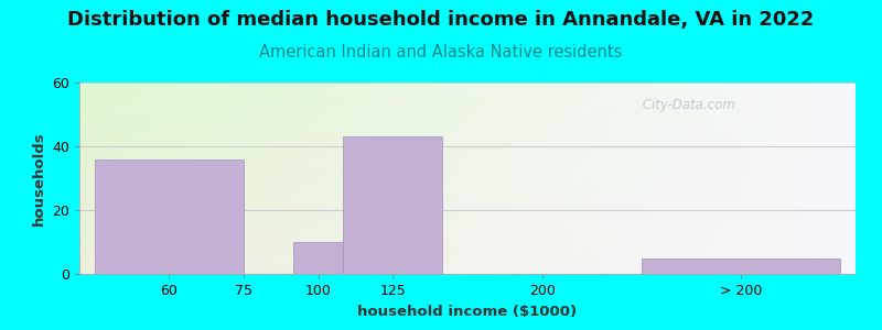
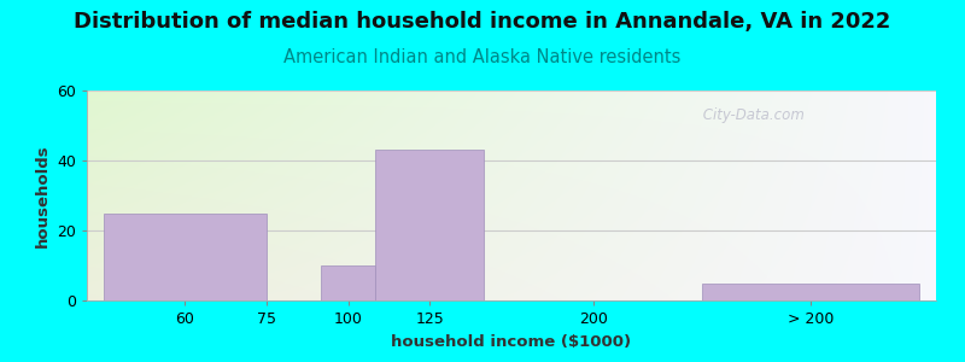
60: 36 -> 25
